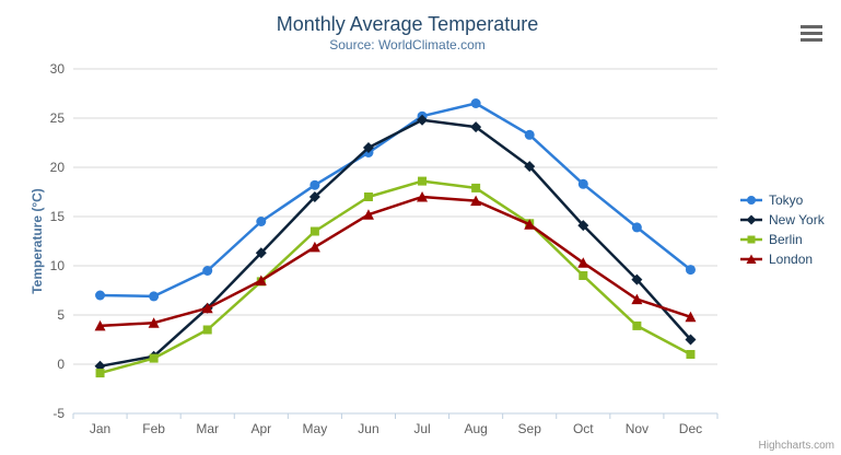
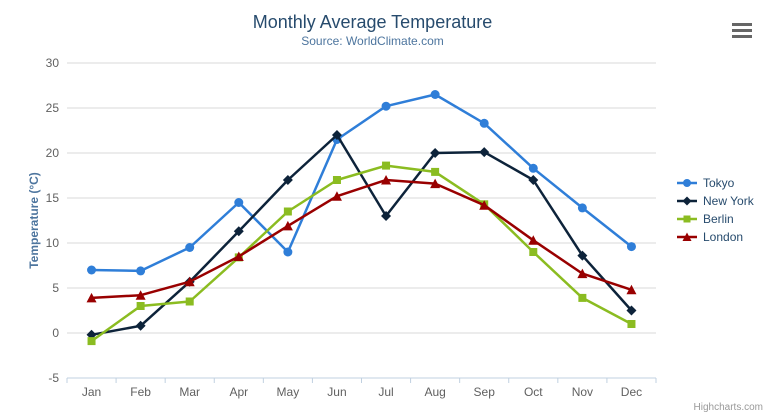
Berlin/Feb: 1 -> 3
Tokyo/May: 18 -> 9
New York/Jul: 25 -> 13
New York/Aug: 24 -> 20
New York/Oct: 14 -> 17
